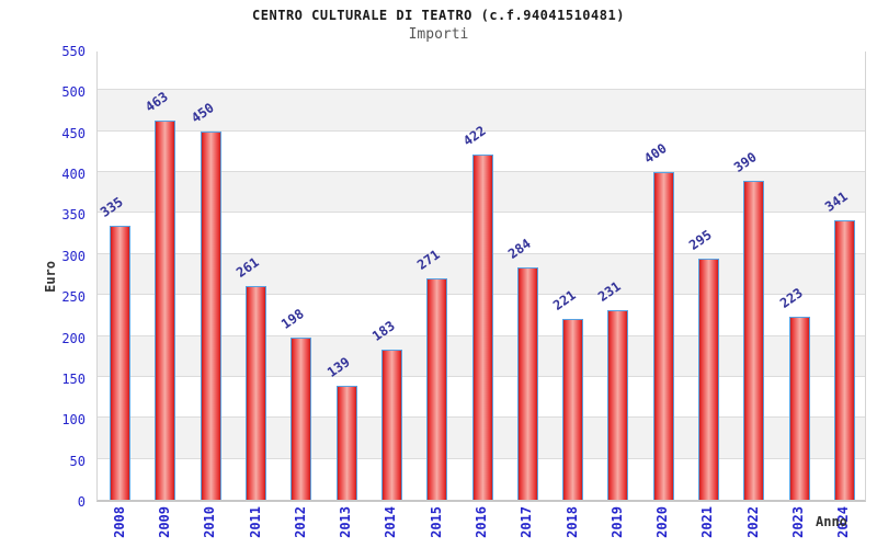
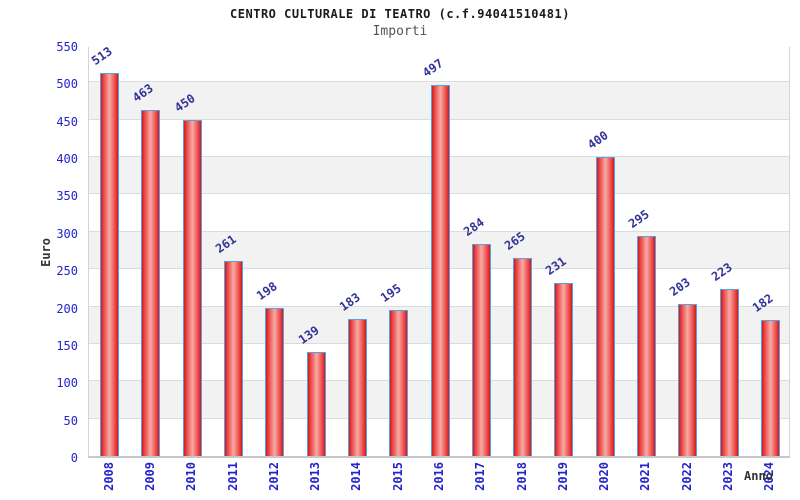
2008: 335 -> 513
2015: 271 -> 195
2016: 422 -> 497
2018: 221 -> 265
2022: 390 -> 203
2024: 341 -> 182
